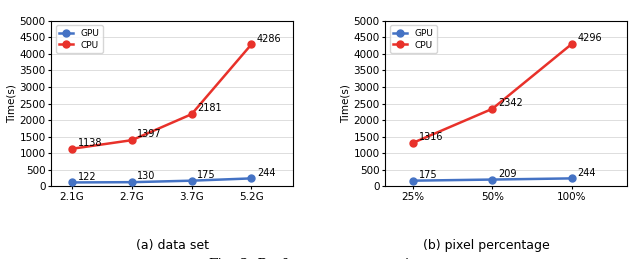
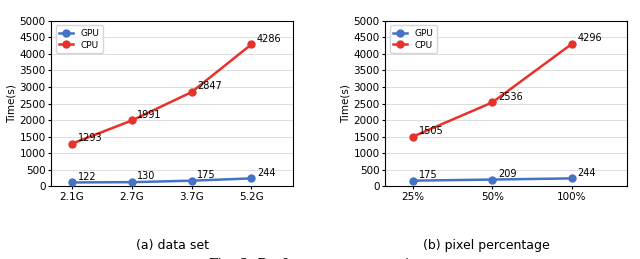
CPU/2.1G: 1138 -> 1293
CPU/2.7G: 1397 -> 1991
CPU/3.7G: 2181 -> 2847
CPU/25%: 1316 -> 1505
CPU/50%: 2342 -> 2536
